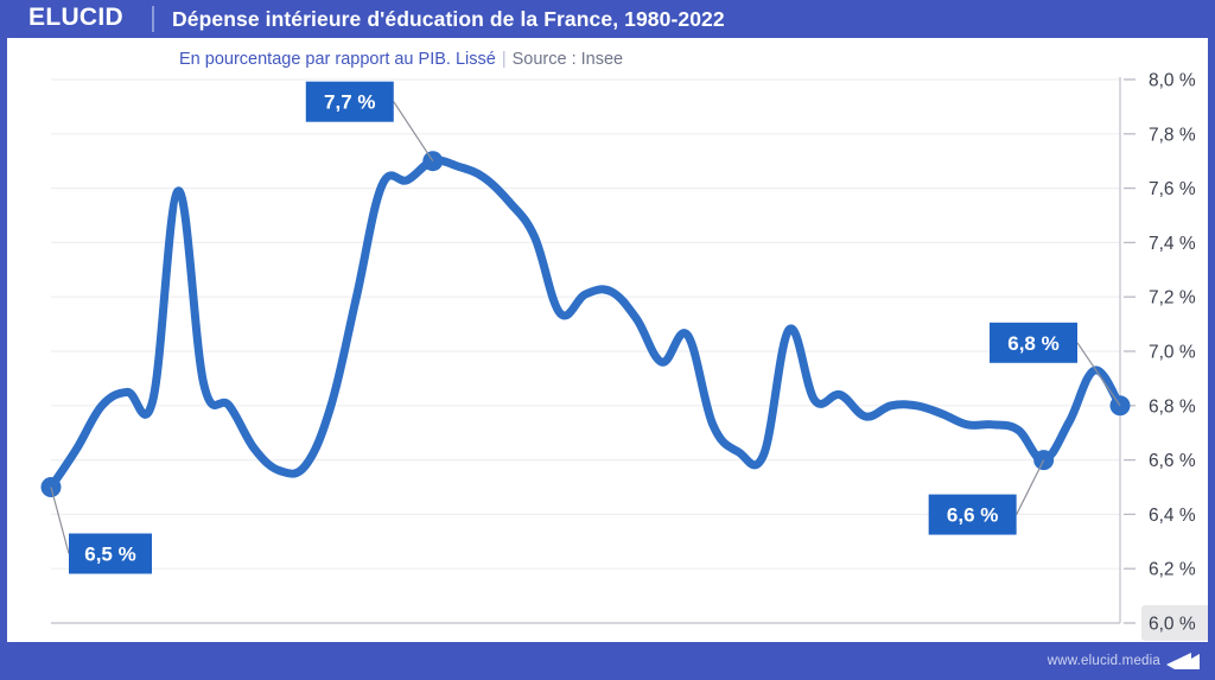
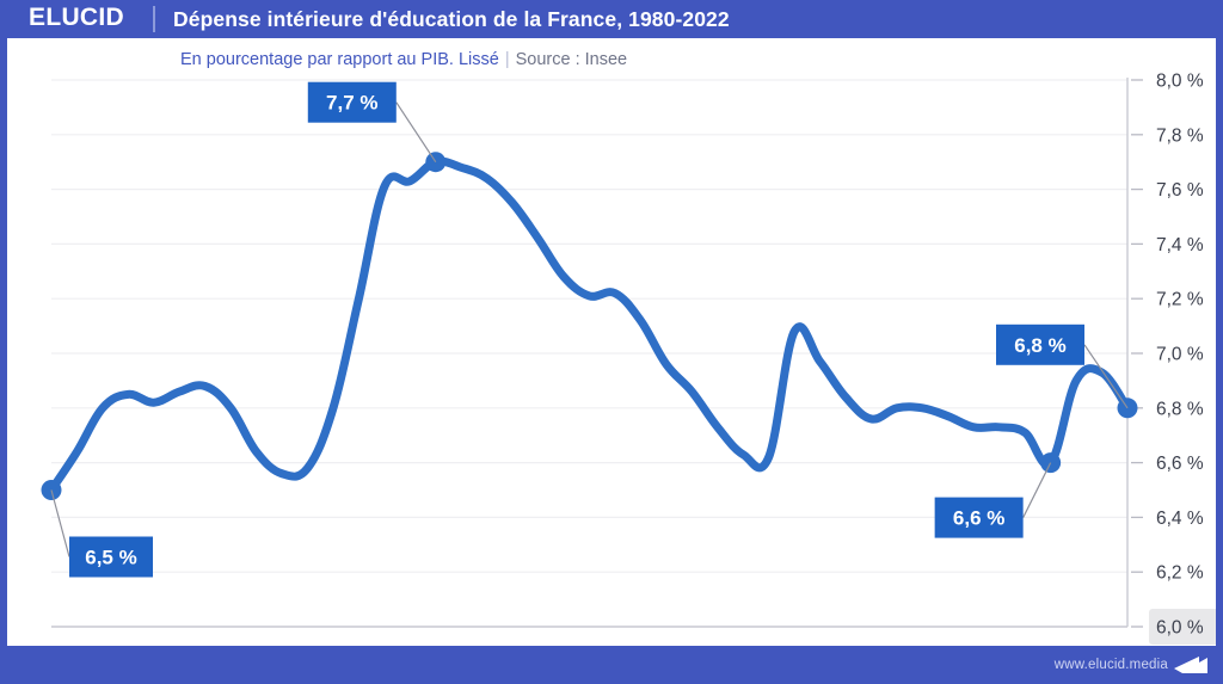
1985: 7,59% -> 6,86%
2000: 7,14% -> 7,28%
2005: 7,06% -> 6,86%
2010: 6,82% -> 6,97%
2020: 6,74% -> 6,90%
